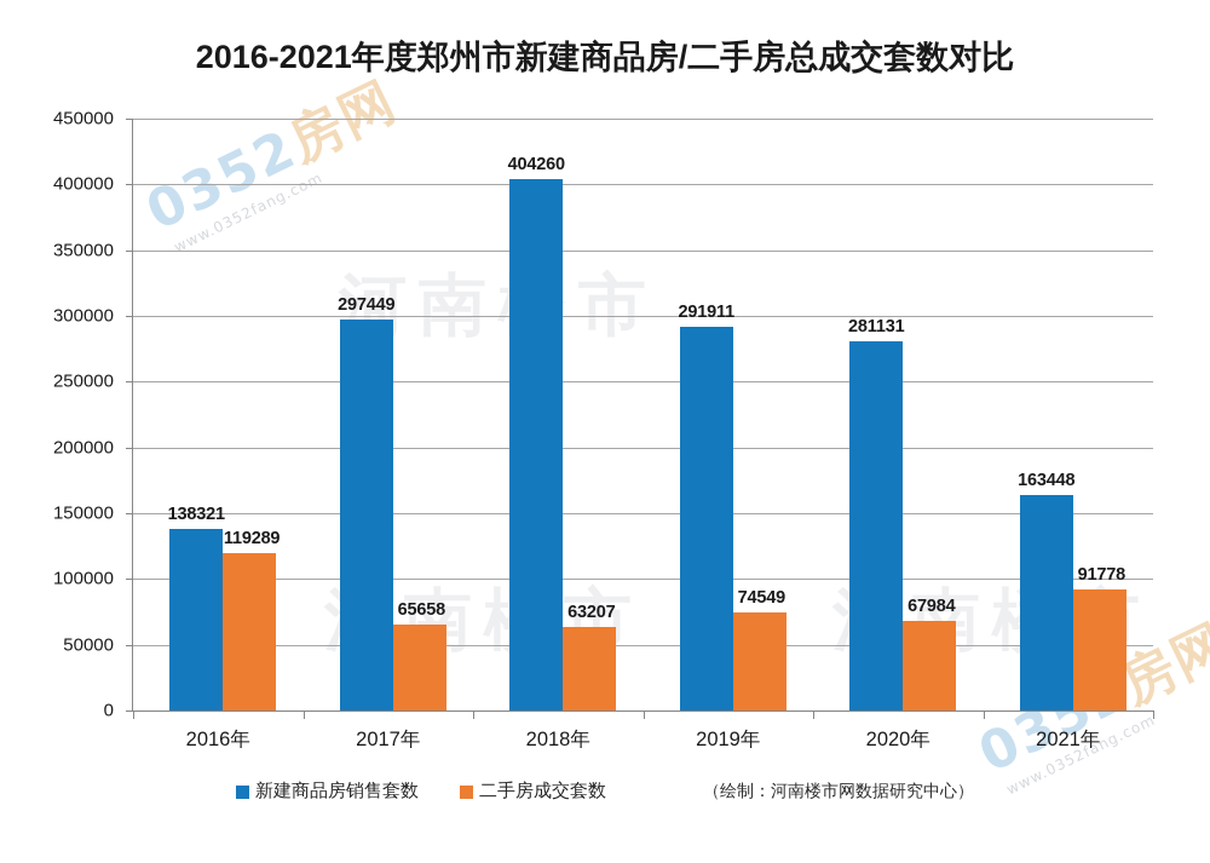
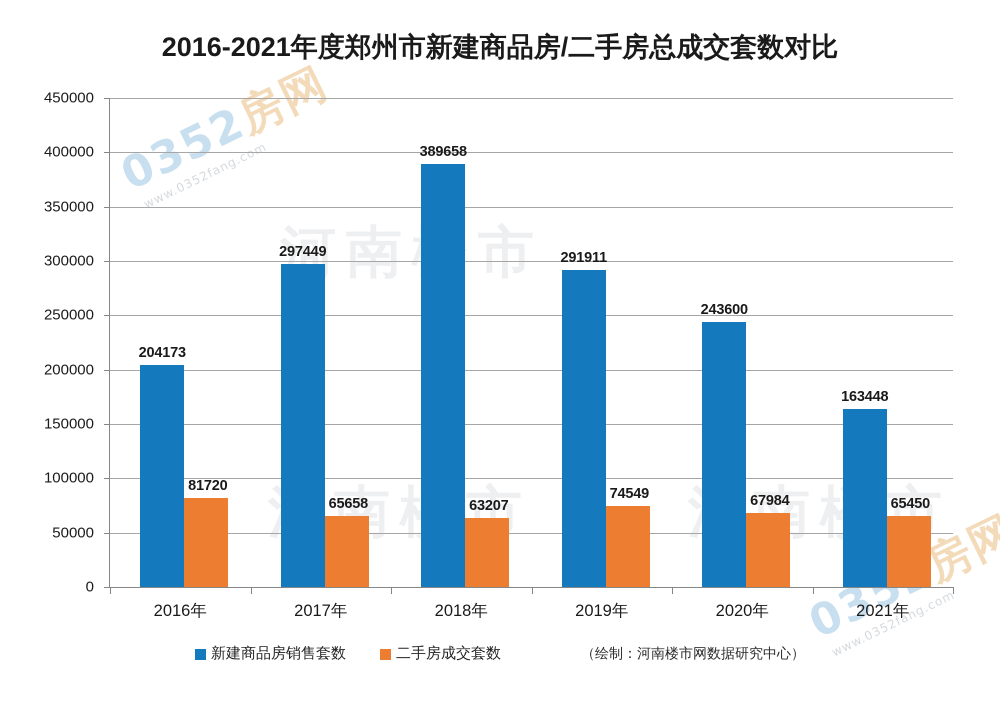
新建商品房销售套数/2016年: 138321 -> 204173
二手房成交套数/2016年: 119289 -> 81720
新建商品房销售套数/2018年: 404260 -> 389658
新建商品房销售套数/2020年: 281131 -> 243600
二手房成交套数/2021年: 91778 -> 65450
